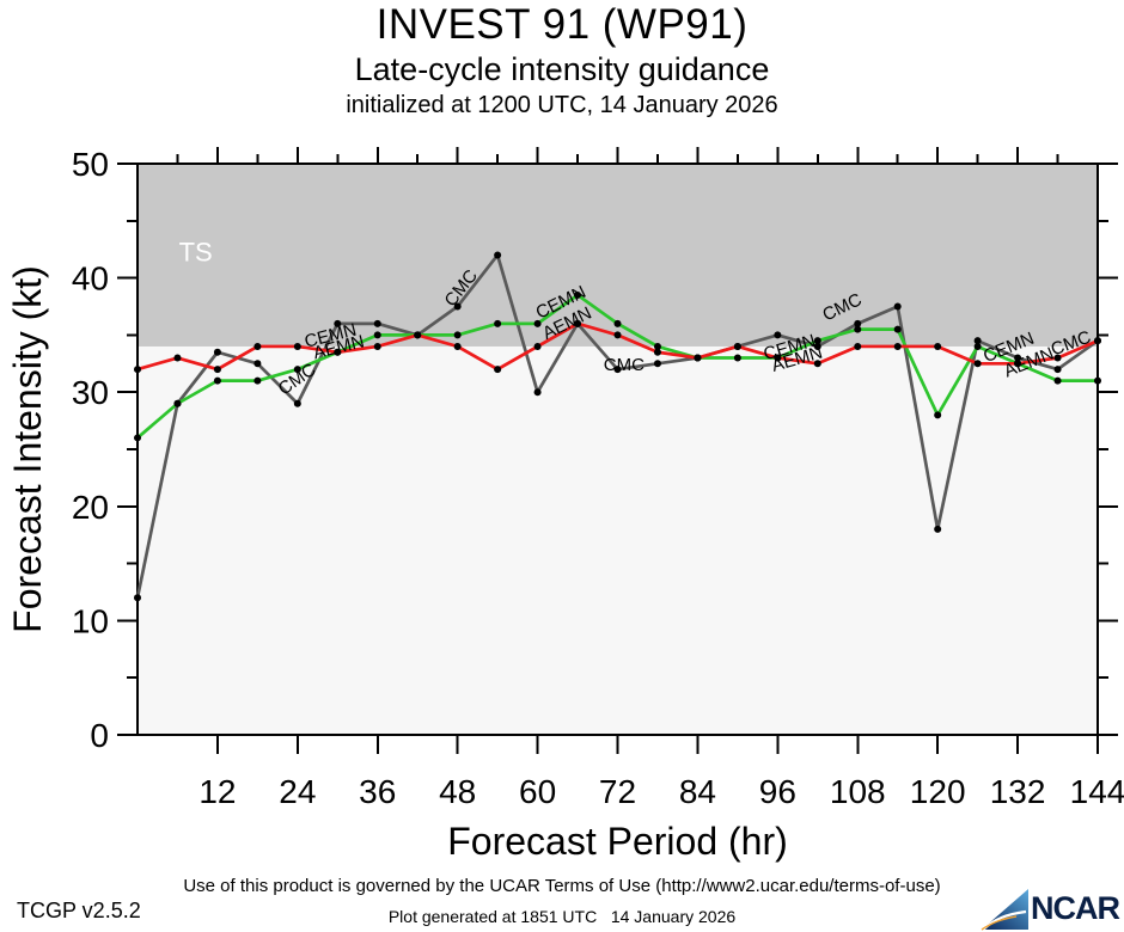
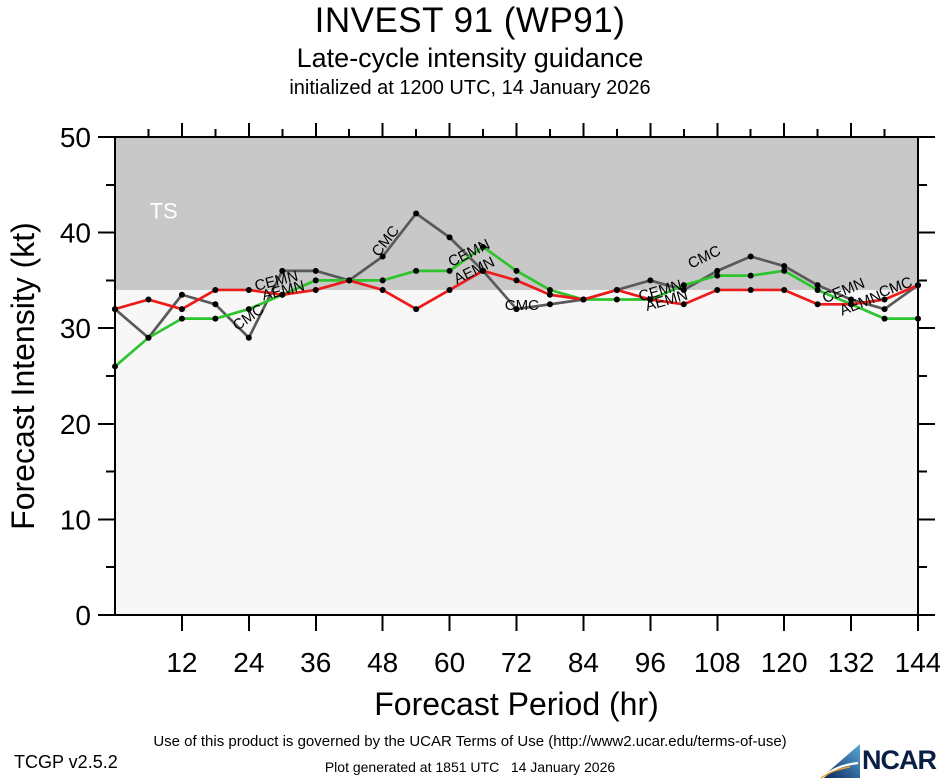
CMC/0: 12 -> 32
CMC/60: 30 -> 40
CMC/120: 18 -> 36
CEMN/120: 28 -> 36
